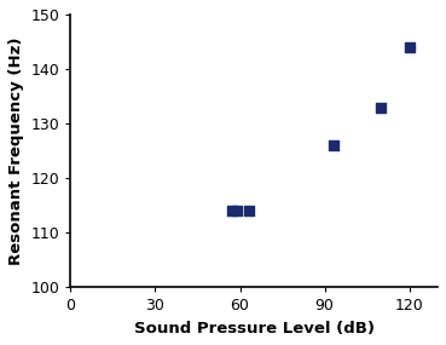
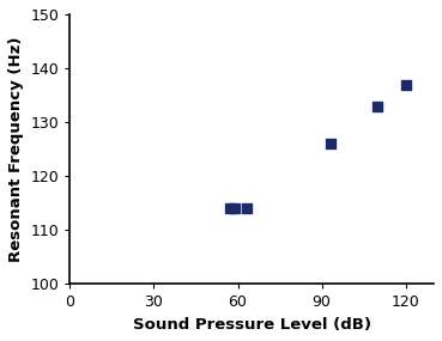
120: 144 -> 137
